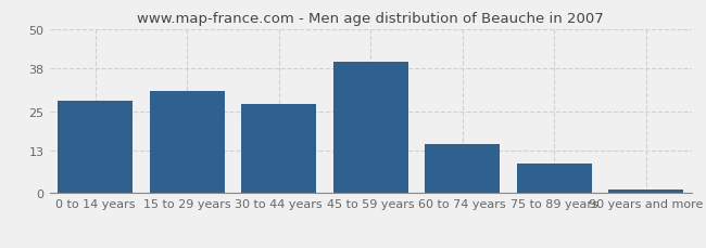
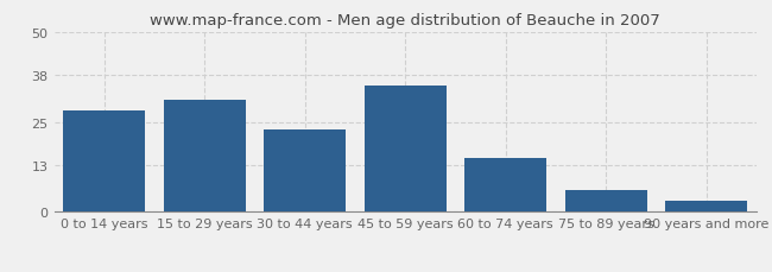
30 to 44 years: 27 -> 23
45 to 59 years: 40 -> 35
75 to 89 years: 9 -> 6
90 years and more: 1 -> 3
